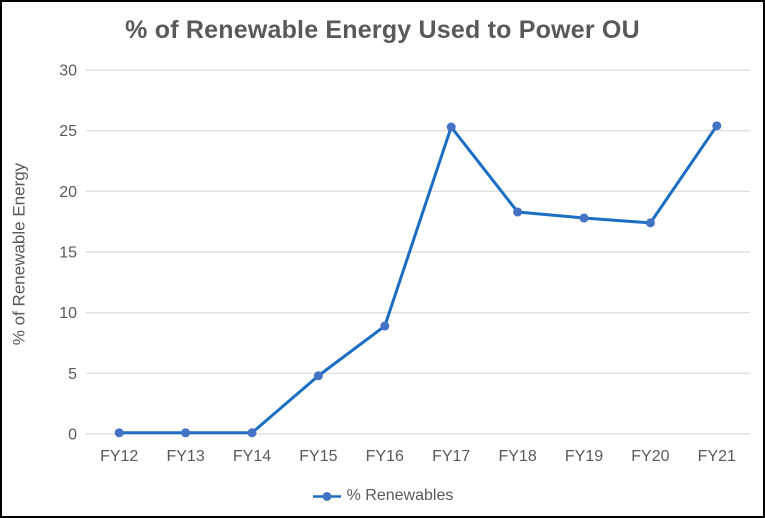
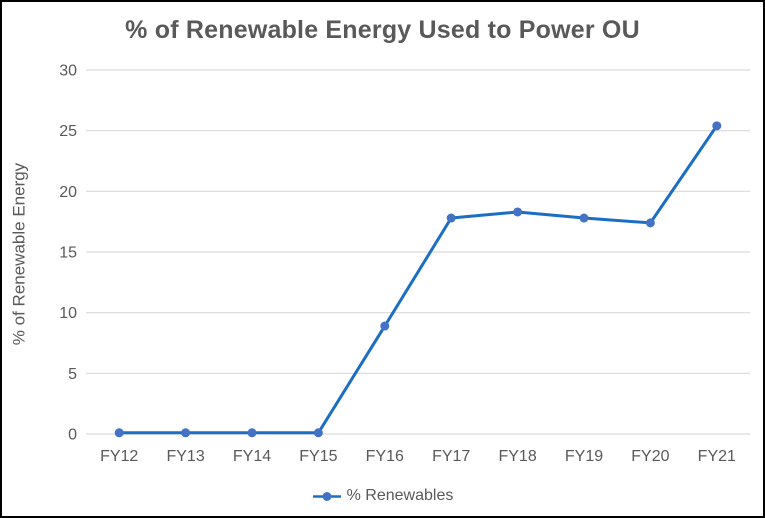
FY15: 4.8 -> 0.1
FY17: 25.3 -> 17.8
